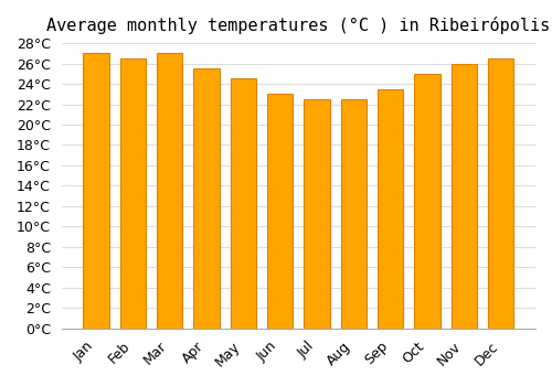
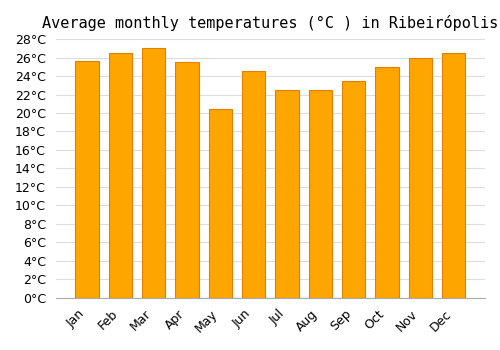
Jan: 27.0°C -> 25.6°C
May: 24.5°C -> 20.4°C
Jun: 23.0°C -> 24.6°C
